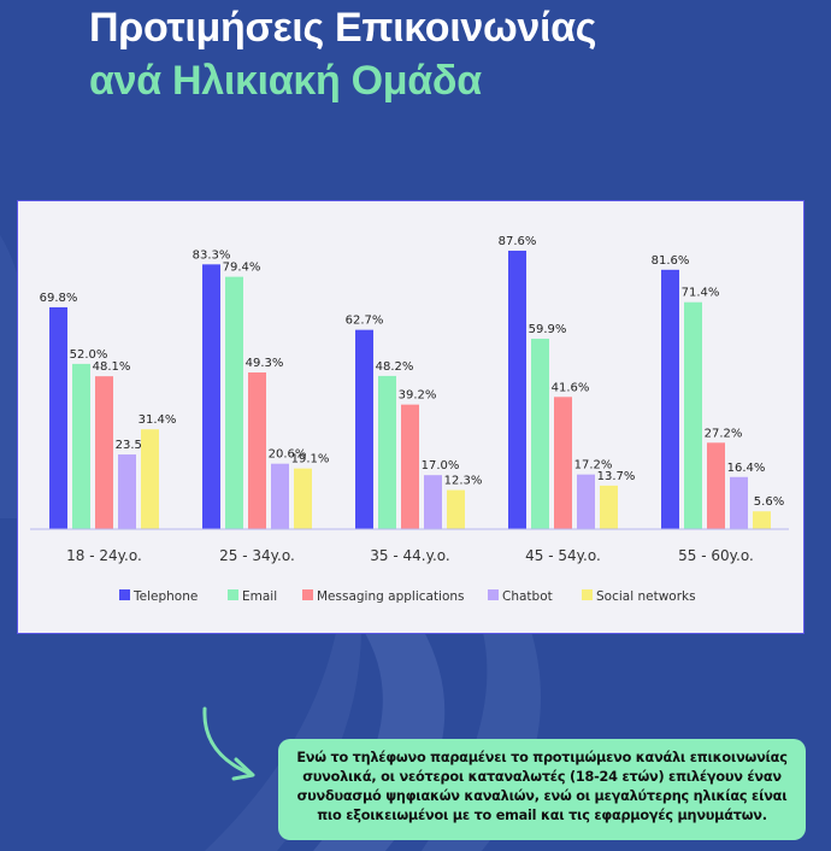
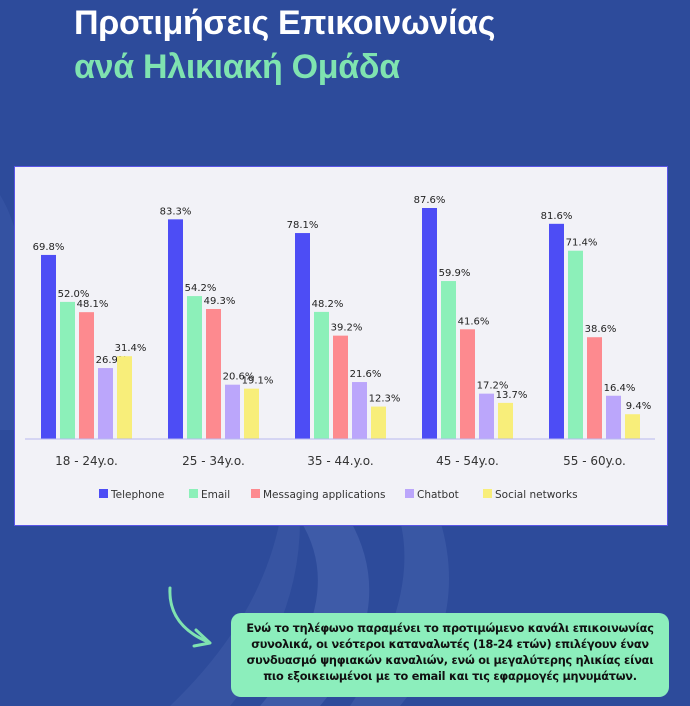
Chatbot/18 - 24y.o.: 23.5% -> 26.9%
Email/25 - 34y.o.: 79.4% -> 54.2%
Telephone/35 - 44.y.o.: 62.7% -> 78.1%
Chatbot/35 - 44.y.o.: 17.0% -> 21.6%
Messaging applications/55 - 60y.o.: 27.2% -> 38.6%
Social networks/55 - 60y.o.: 5.6% -> 9.4%
